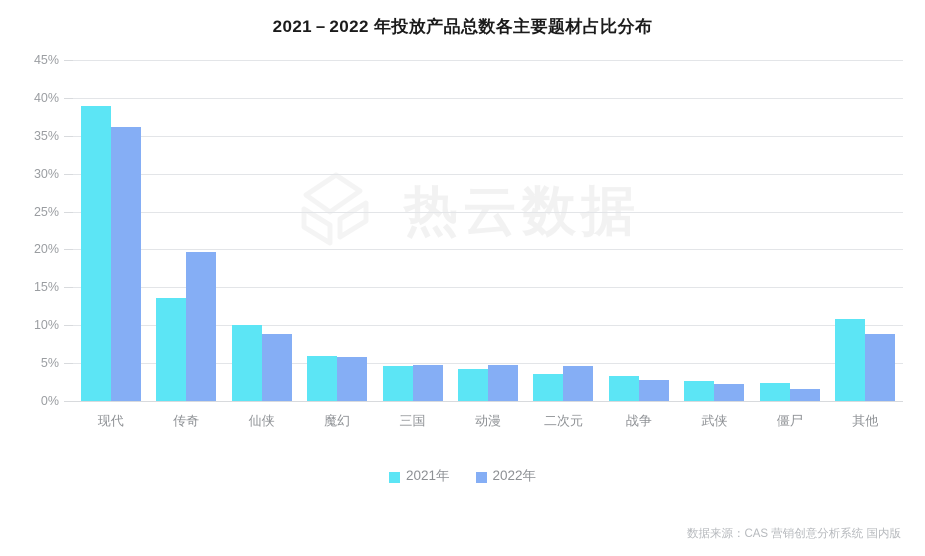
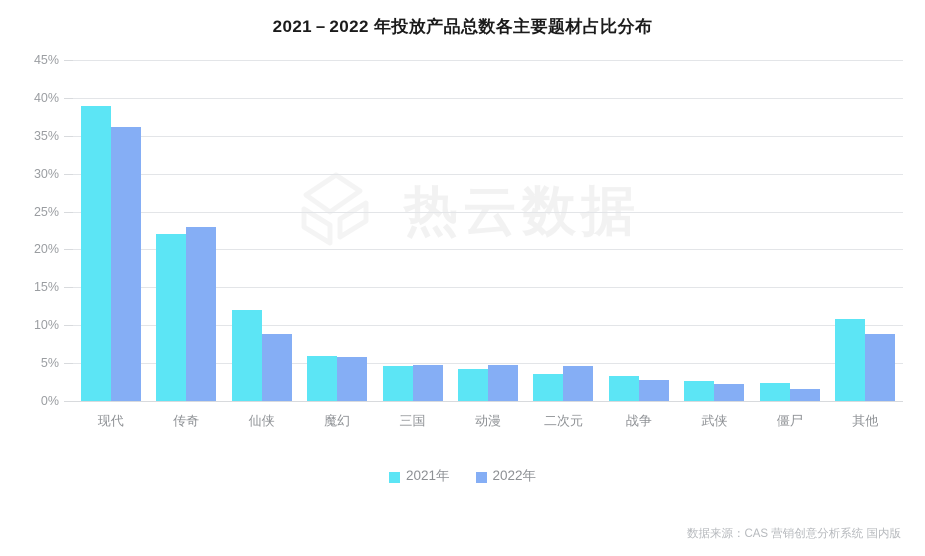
2021年/传奇: 14% -> 22%
2022年/传奇: 20% -> 23%
2021年/仙侠: 10% -> 12%
